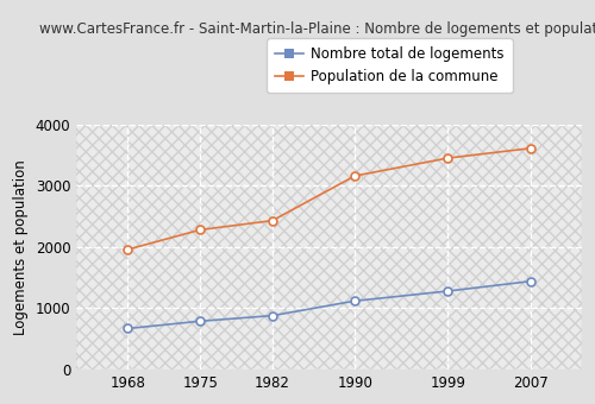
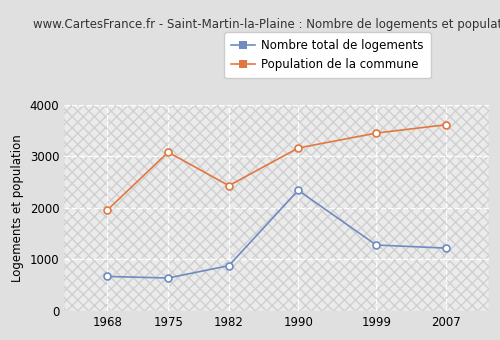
Nombre total de logements/1975: 790 -> 640
Population de la commune/1975: 2280 -> 3080
Nombre total de logements/1990: 1120 -> 2340
Nombre total de logements/2007: 1440 -> 1220
